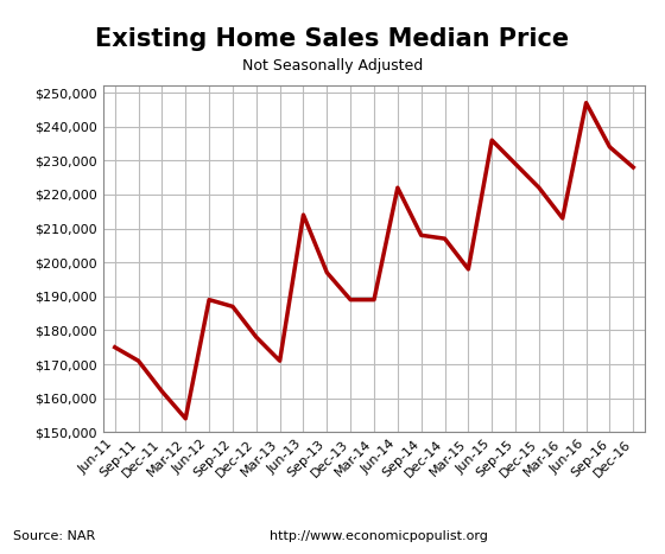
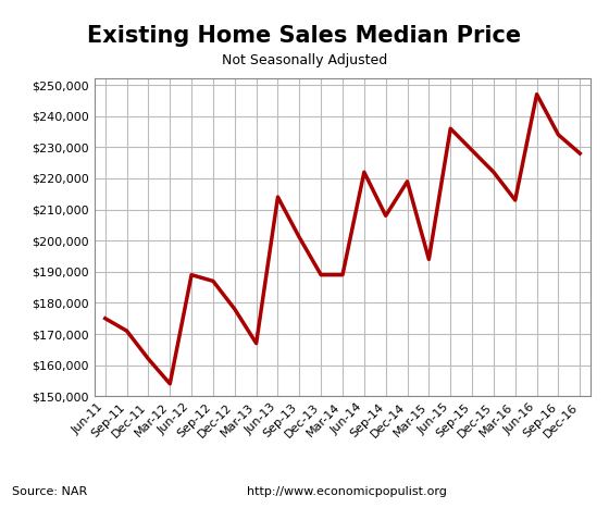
Mar-13: $171,000 -> $167,000
Sep-13: $197,000 -> $201,000
Dec-14: $207,000 -> $219,000
Mar-15: $198,000 -> $194,000
